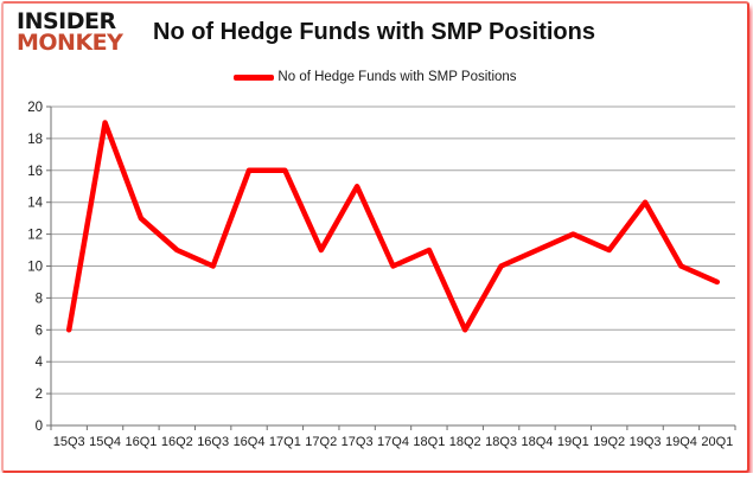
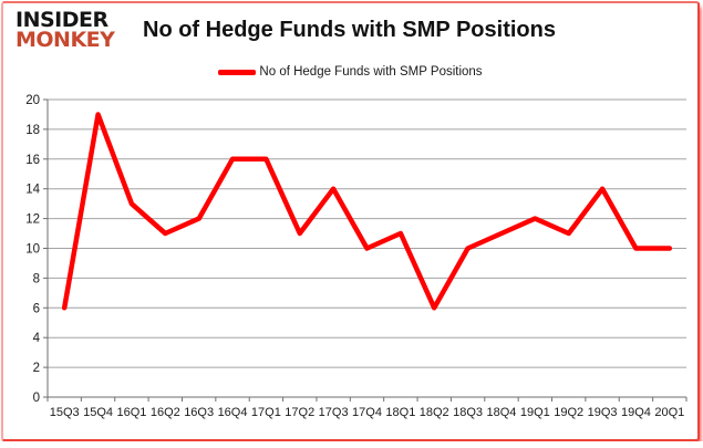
16Q3: 10 -> 12
17Q3: 15 -> 14
20Q1: 9 -> 10
